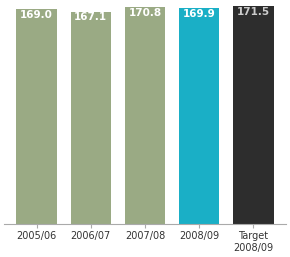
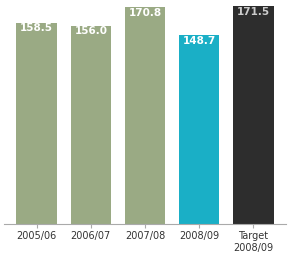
2005/06: 169.0 -> 158.5
2006/07: 167.1 -> 156.0
2008/09: 169.9 -> 148.7
